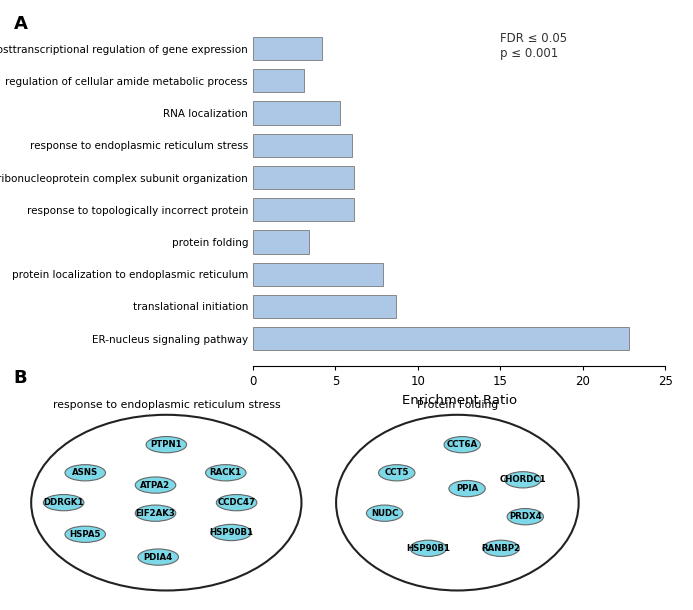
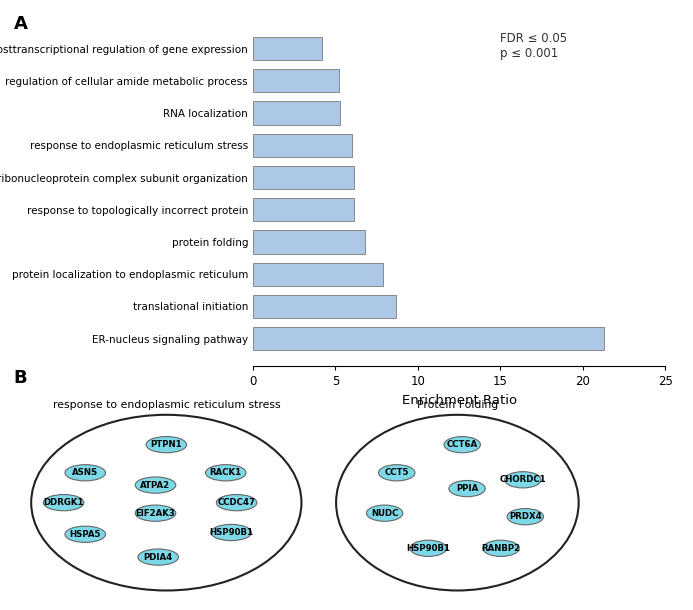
regulation of cellular amide metabolic process: 3.1 -> 5.2
protein folding: 3.4 -> 6.8
ER-nucleus signaling pathway: 22.8 -> 21.3
